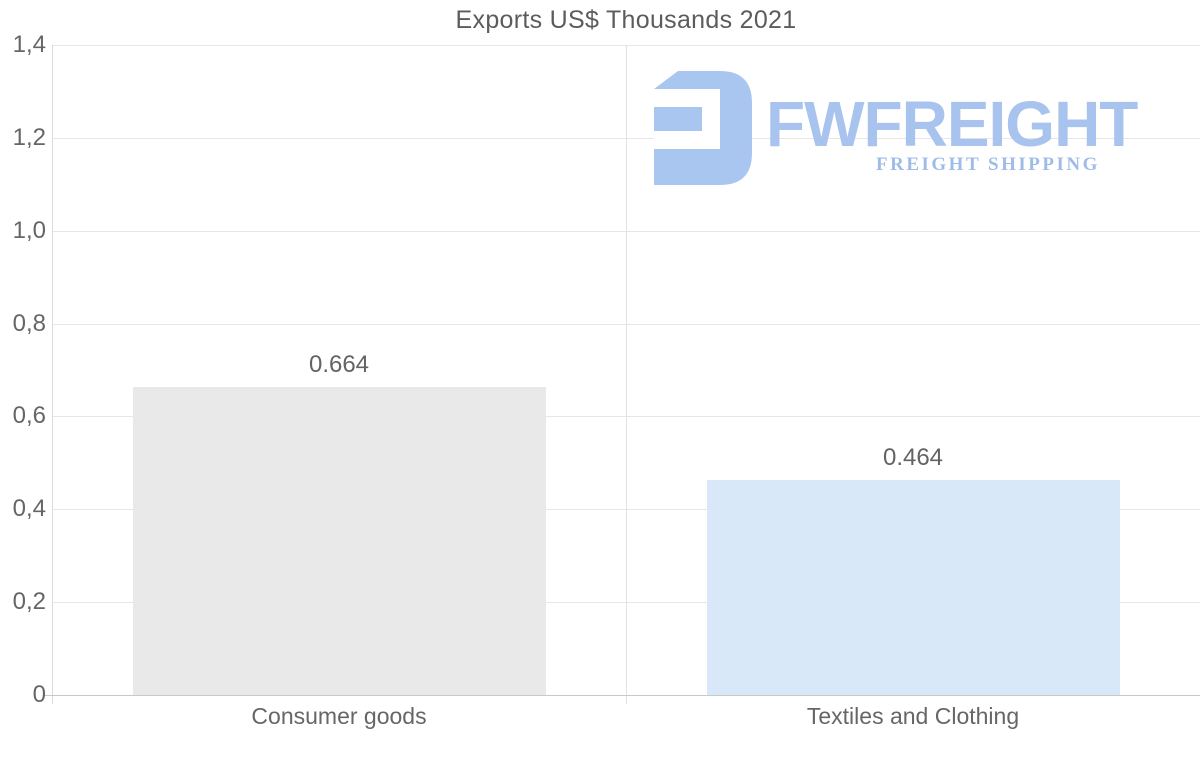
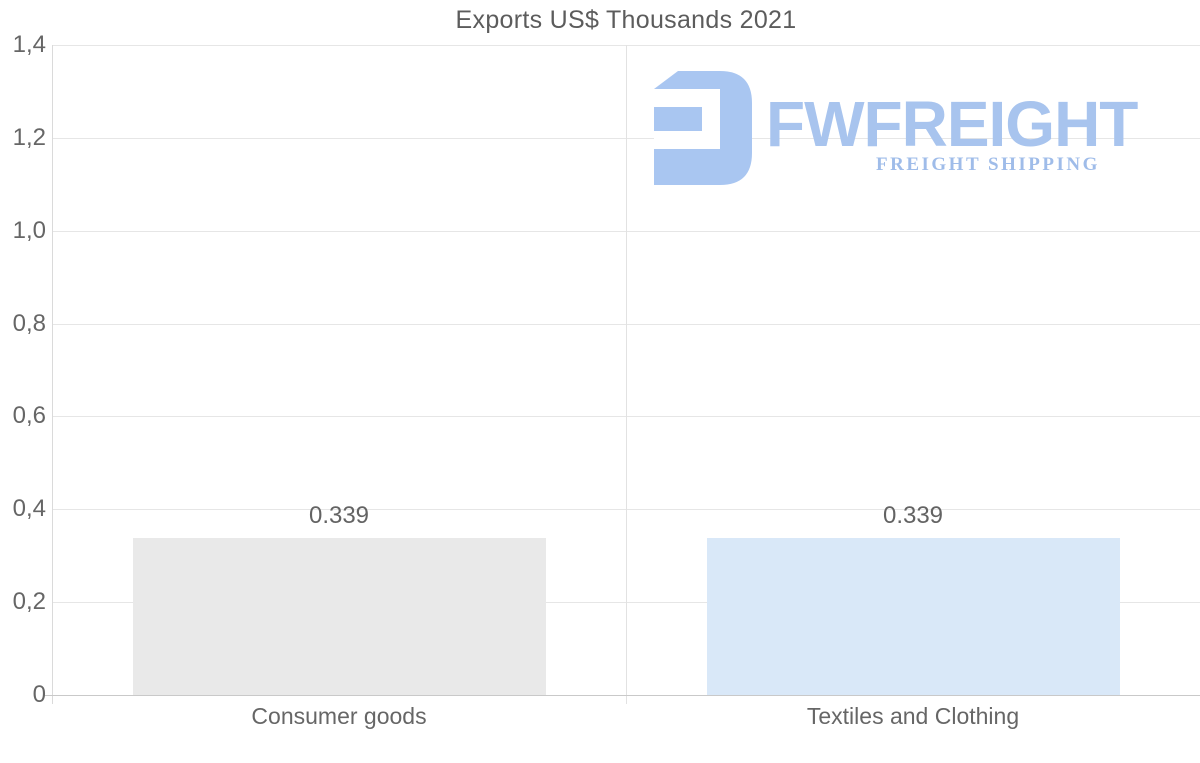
Consumer goods: 0.664 -> 0.339
Textiles and Clothing: 0.464 -> 0.339
